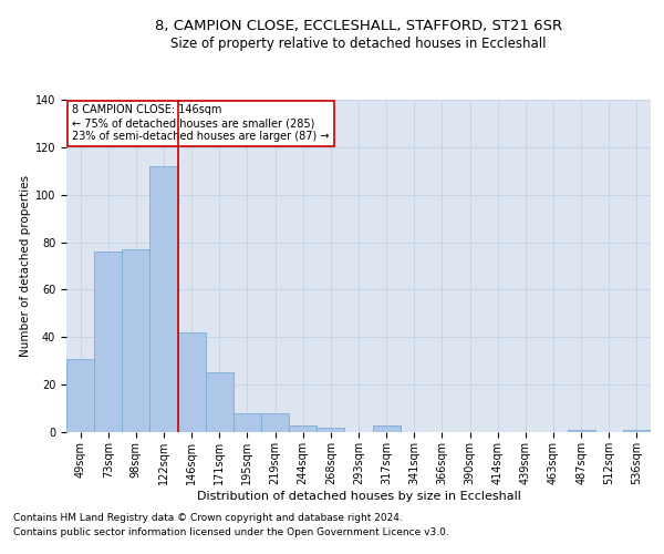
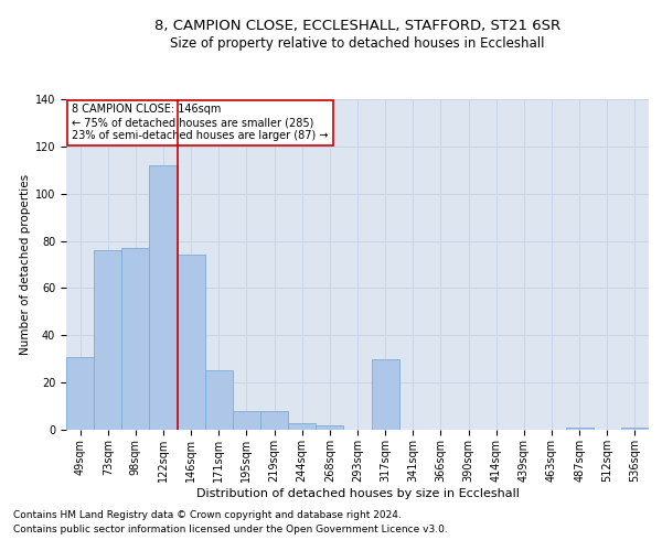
146sqm: 42 -> 74
317sqm: 3 -> 30
